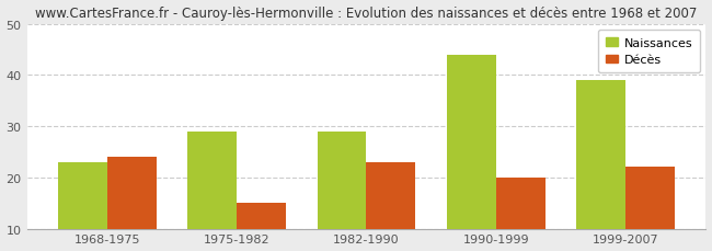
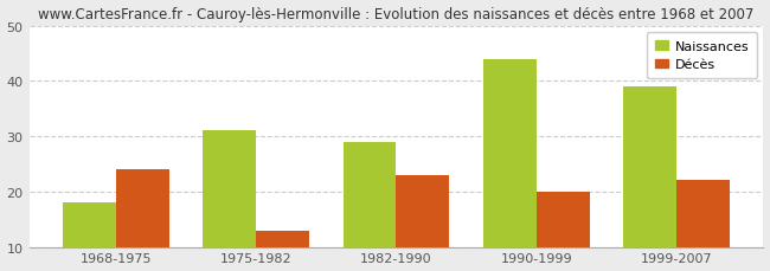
Naissances/1968-1975: 23 -> 18
Naissances/1975-1982: 29 -> 31
Décès/1975-1982: 15 -> 13
